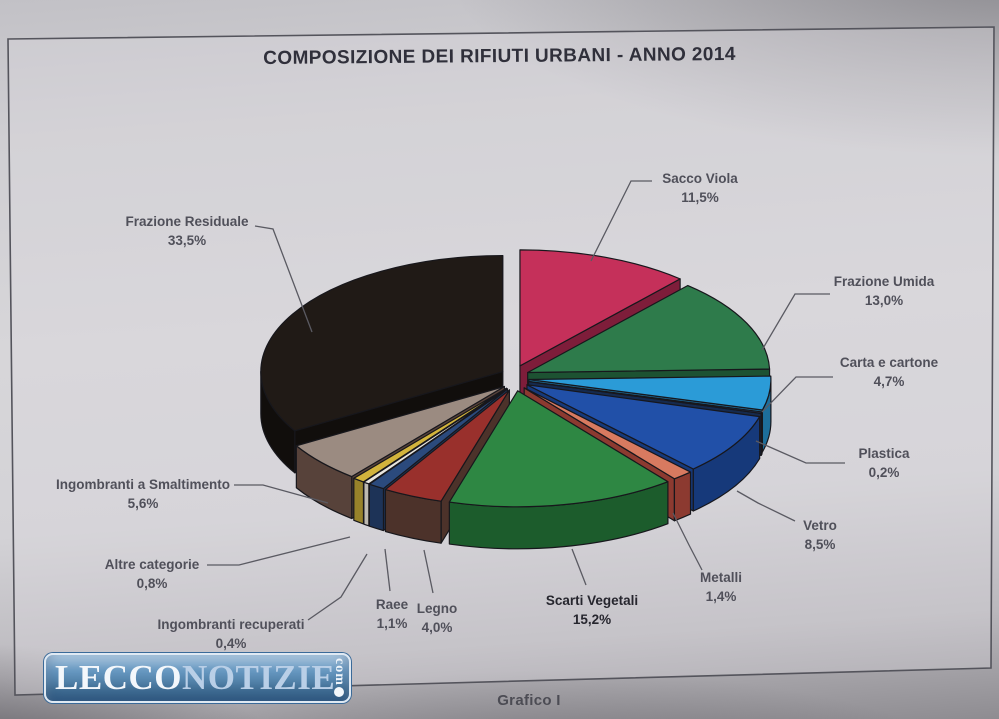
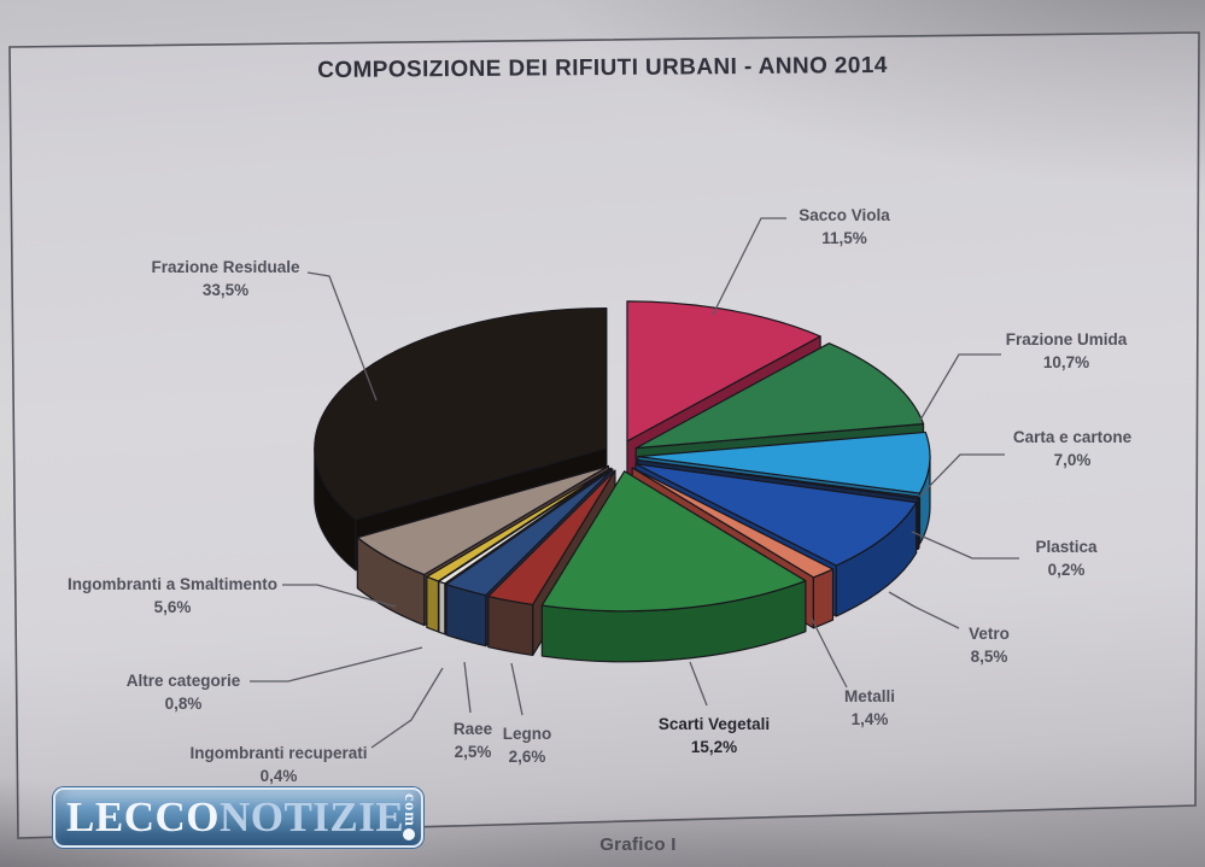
Frazione Umida: 13,0% -> 10,7%
Carta e cartone: 4,7% -> 7,0%
Legno: 4,0% -> 2,6%
Raee: 1,1% -> 2,5%
